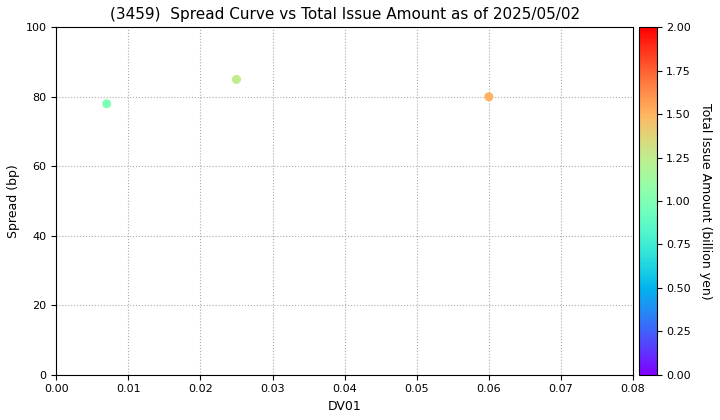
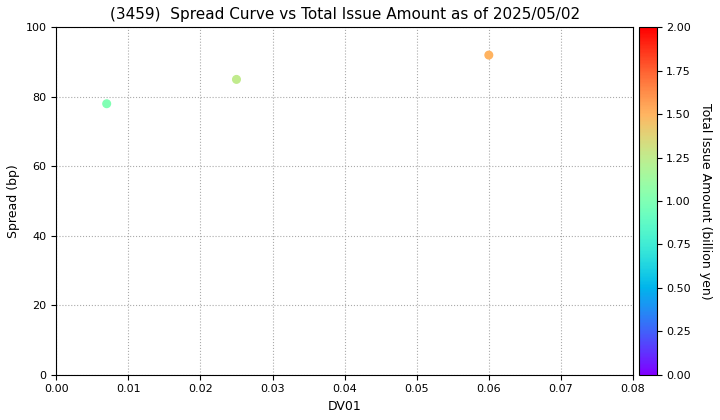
0.06: 80 -> 92
